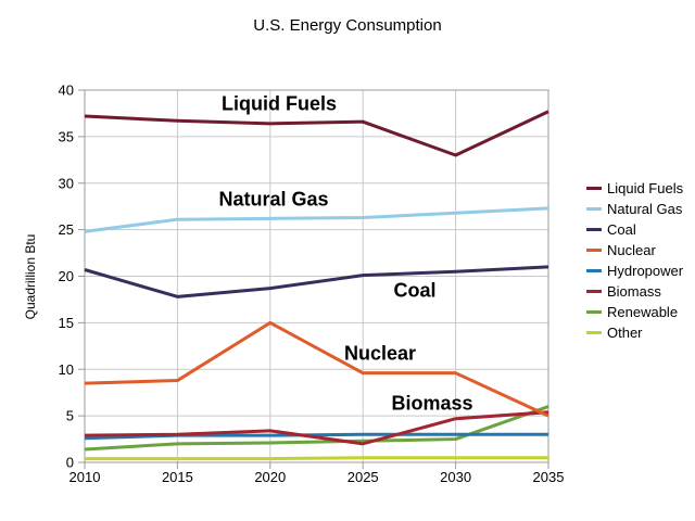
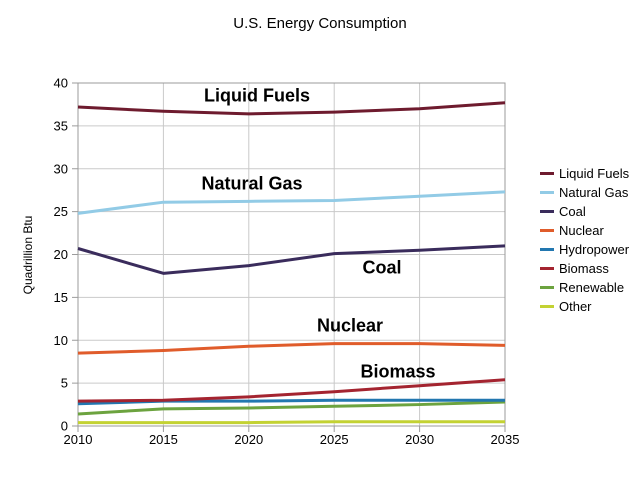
Nuclear/2020: 15 -> 9
Biomass/2025: 2 -> 4
Liquid Fuels/2030: 33 -> 37
Nuclear/2035: 5 -> 9
Renewable/2035: 6 -> 3
